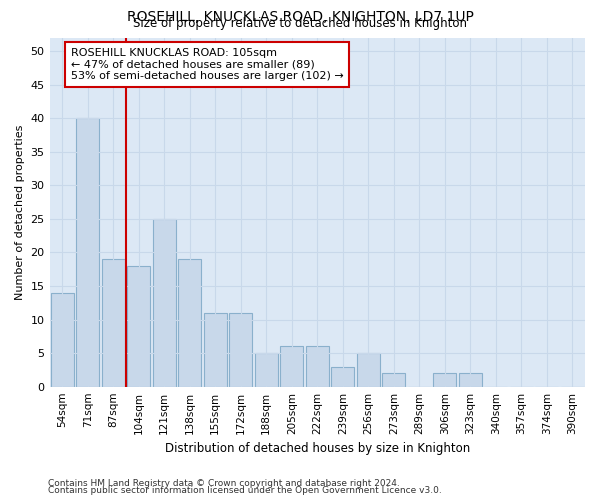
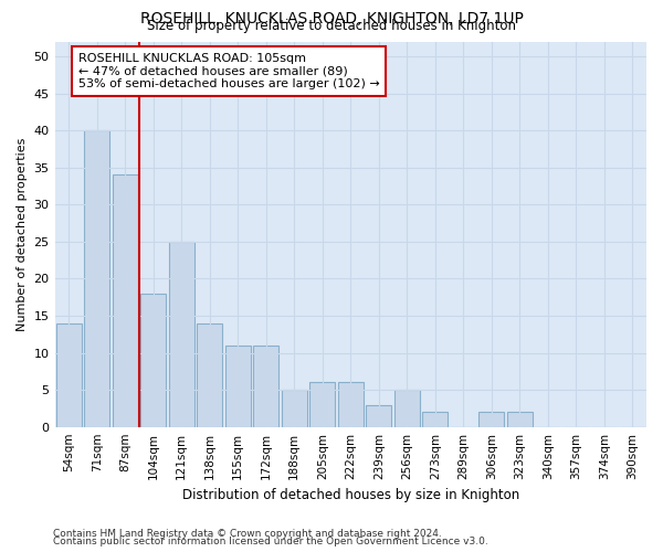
87sqm: 19 -> 34
138sqm: 19 -> 14
